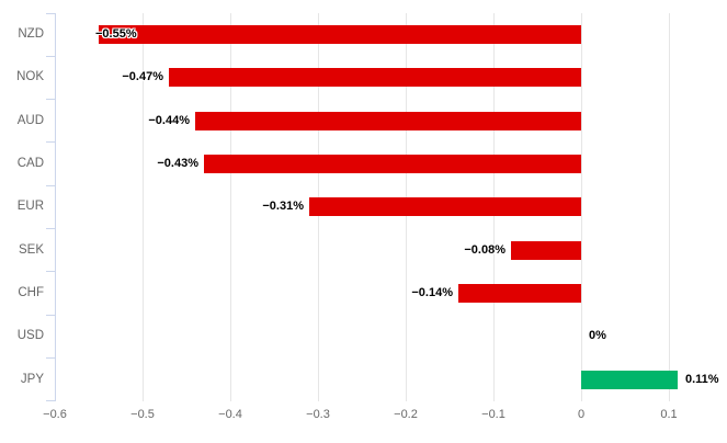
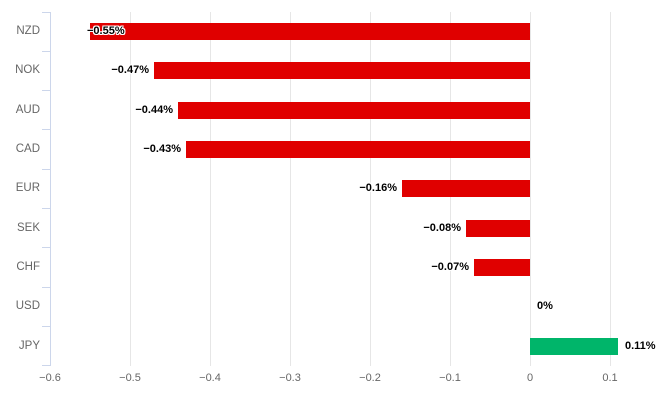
EUR: −0.31% -> −0.16%
CHF: −0.14% -> −0.07%
